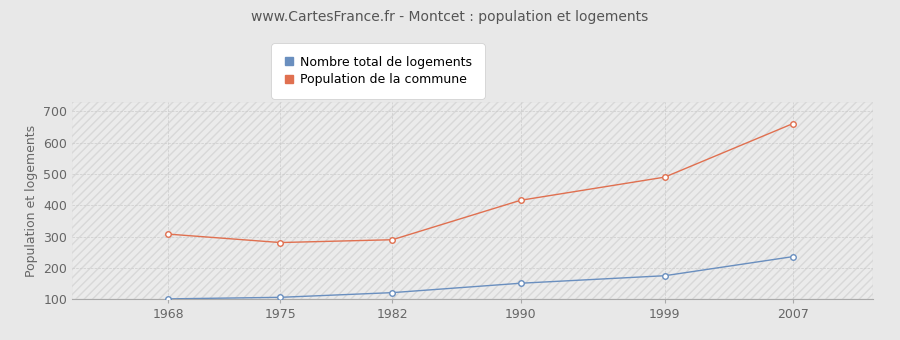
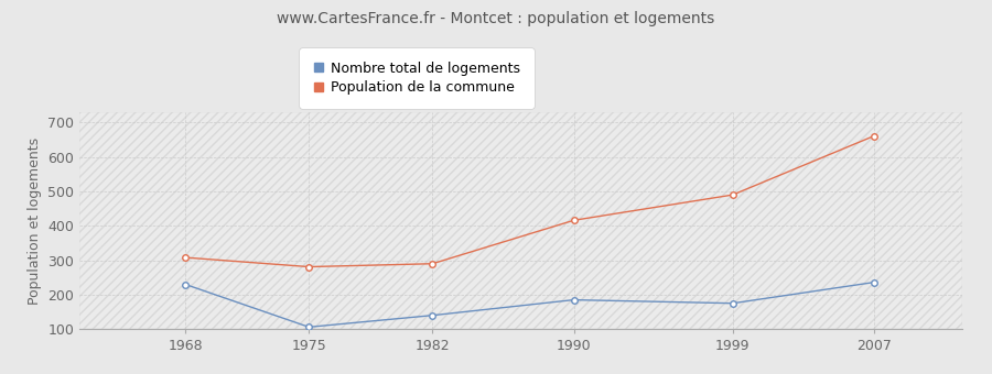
Nombre total de logements/1968: 101 -> 230
Nombre total de logements/1982: 121 -> 140
Nombre total de logements/1990: 151 -> 185
